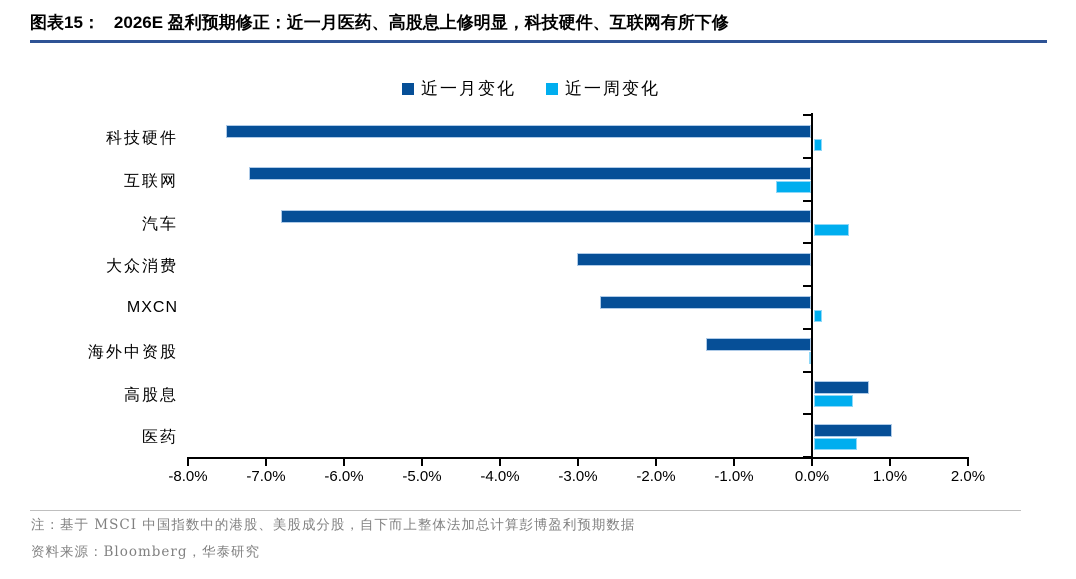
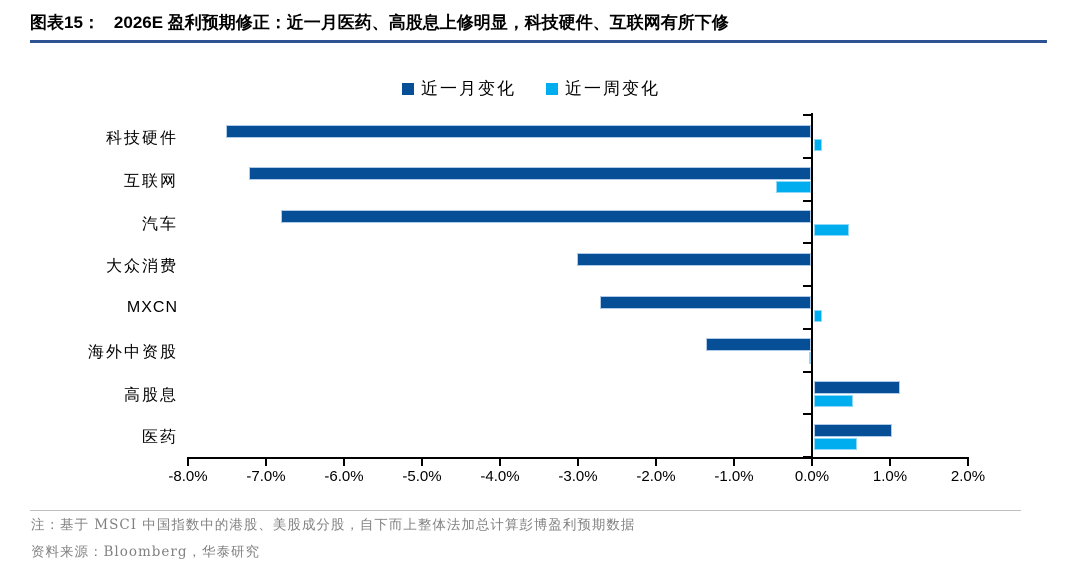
近一月变化/高股息: 0.7% -> 1.1%
